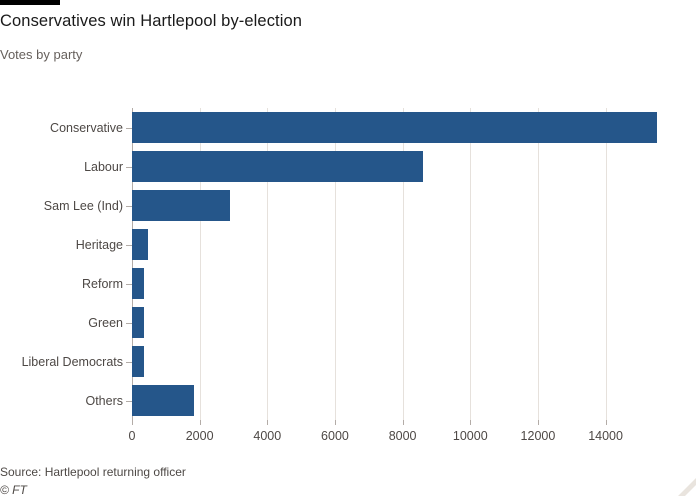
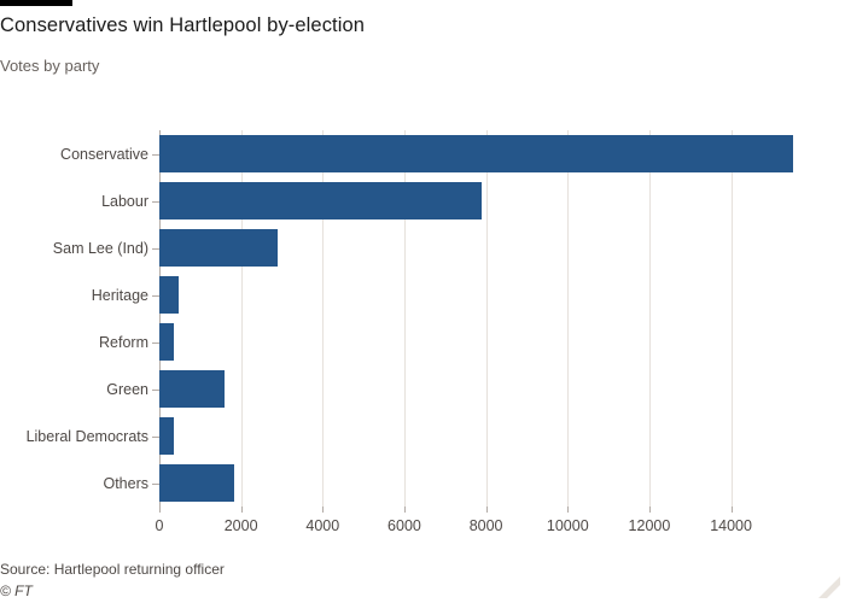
Labour: 8600 -> 7900
Green: 400 -> 1600
